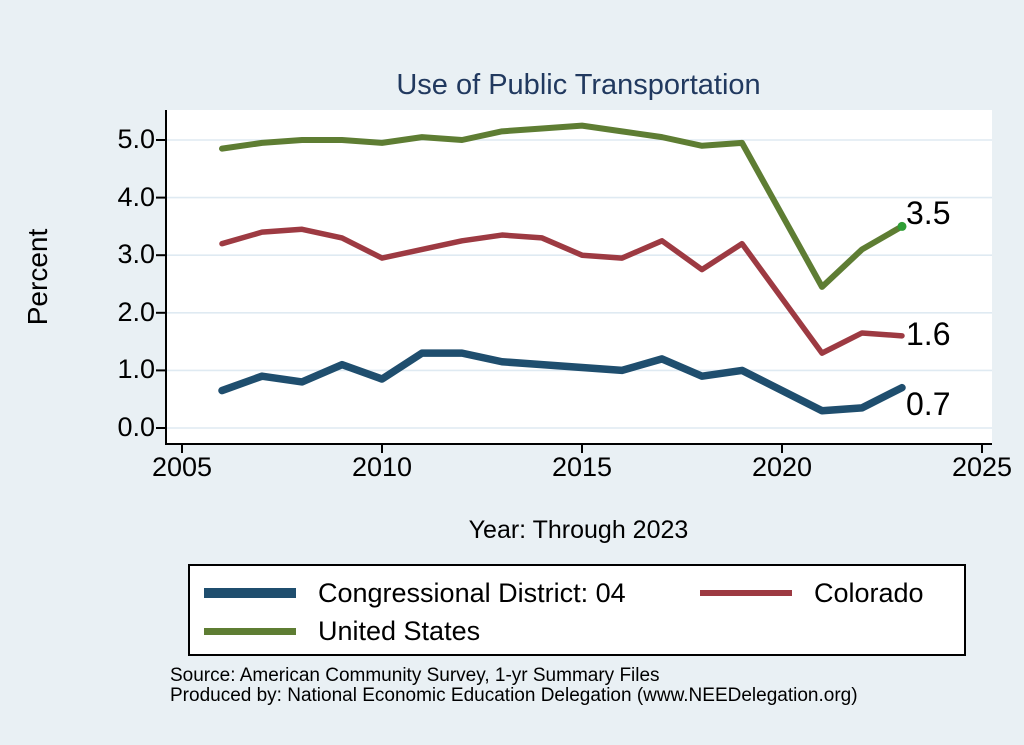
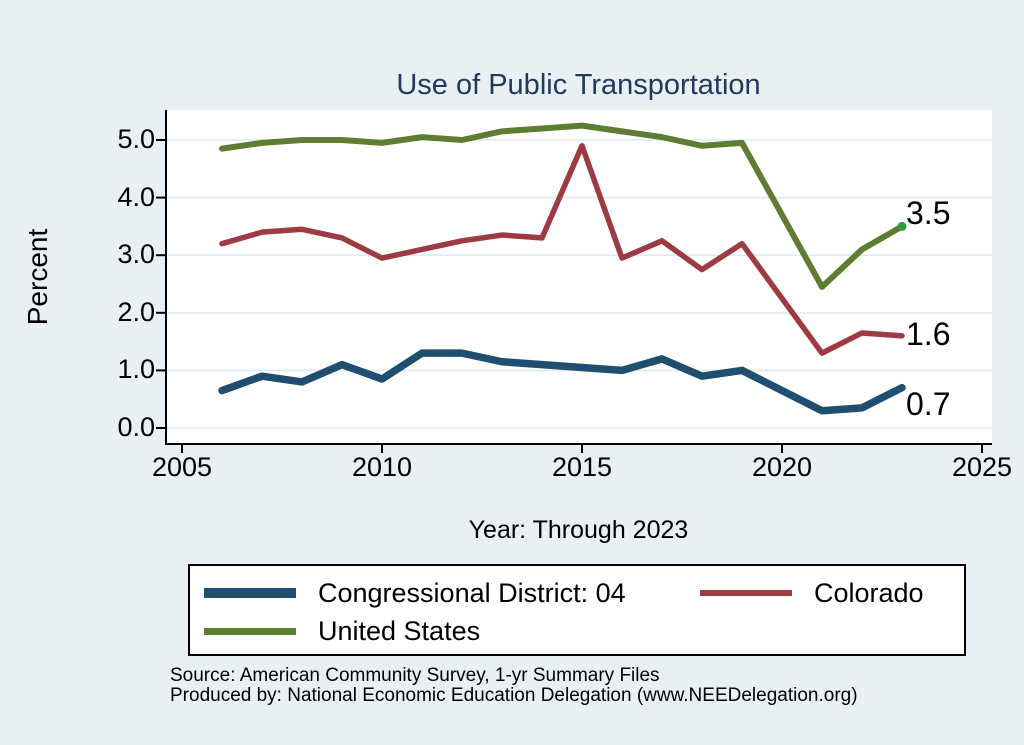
Colorado/2015: 3.0 -> 4.9
